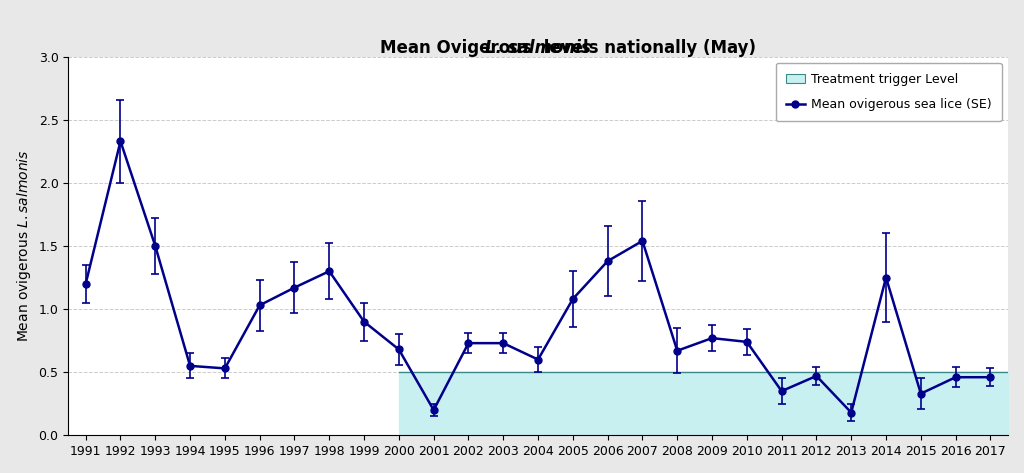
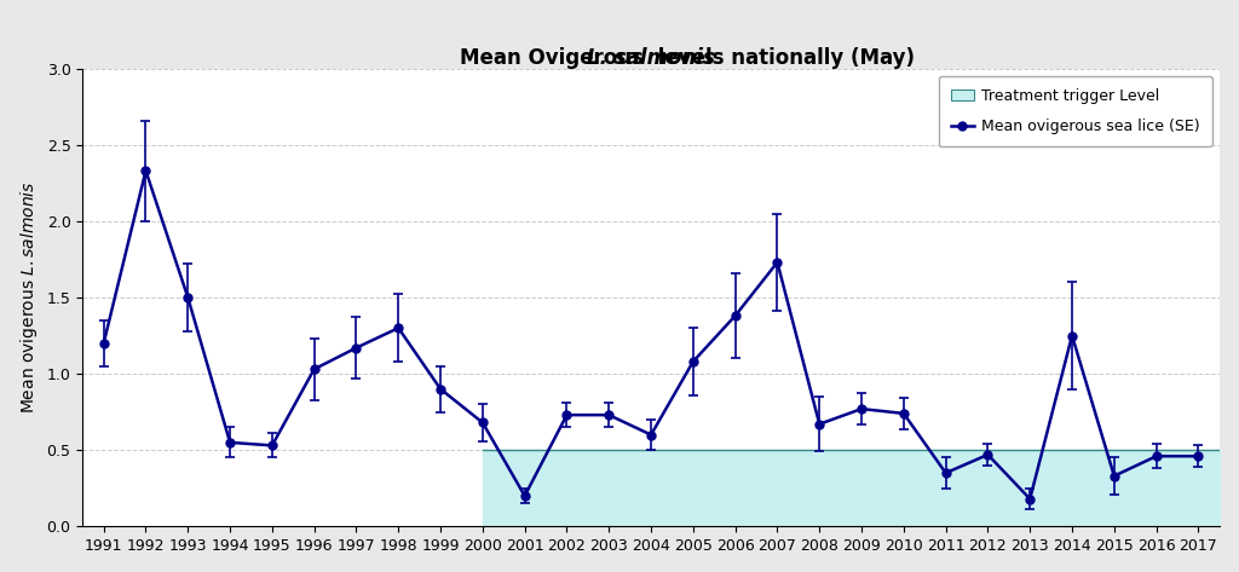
2007: 1.54 -> 1.73
